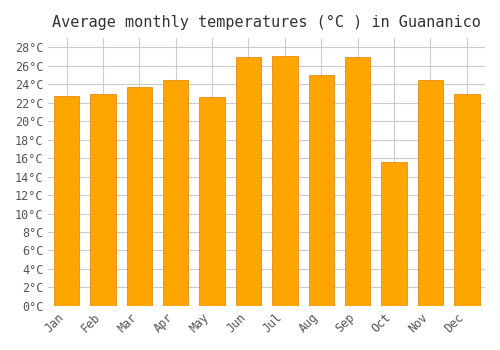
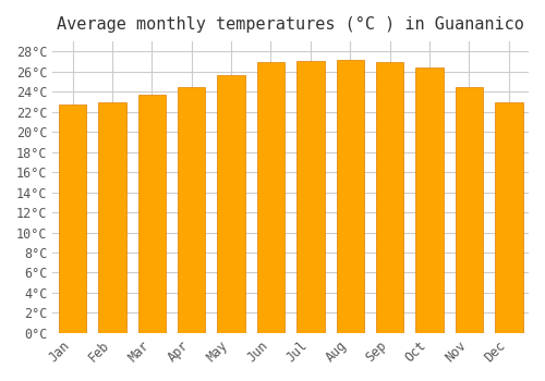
May: 22.6°C -> 25.7°C
Aug: 25.0°C -> 27.2°C
Oct: 15.6°C -> 26.4°C
